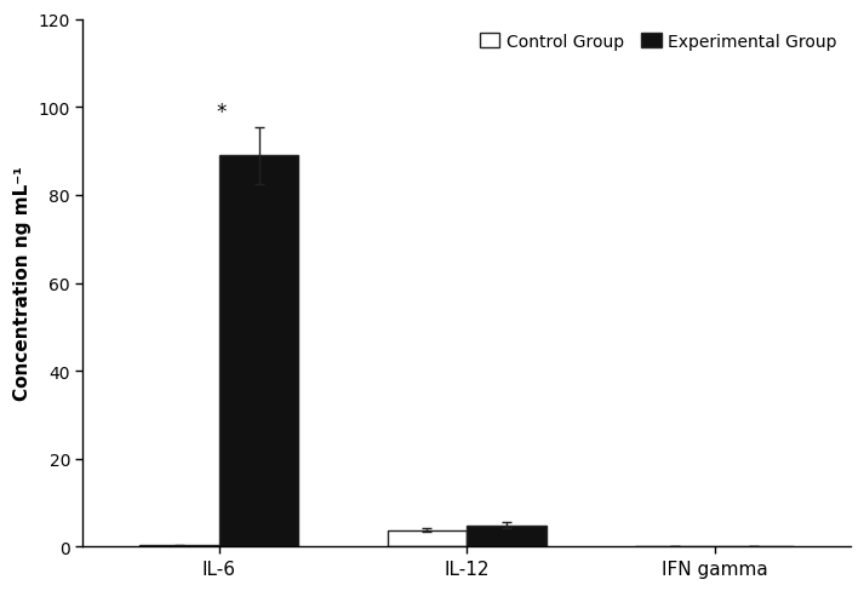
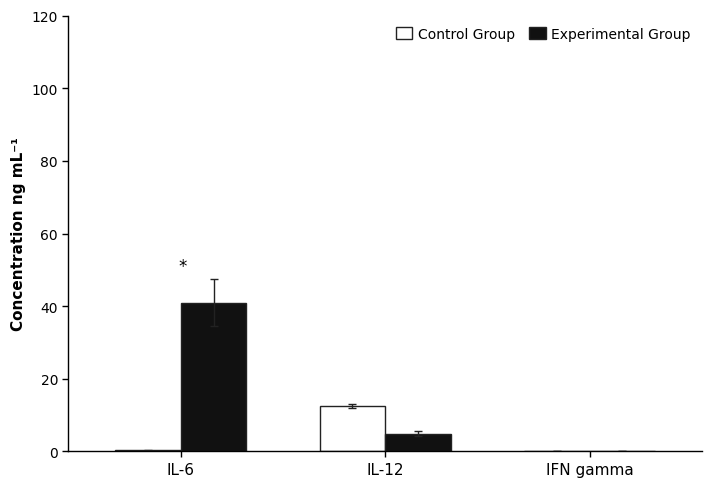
Experimental Group/IL-6: 89.0 -> 41.0
Control Group/IL-12: 3.8 -> 12.5
